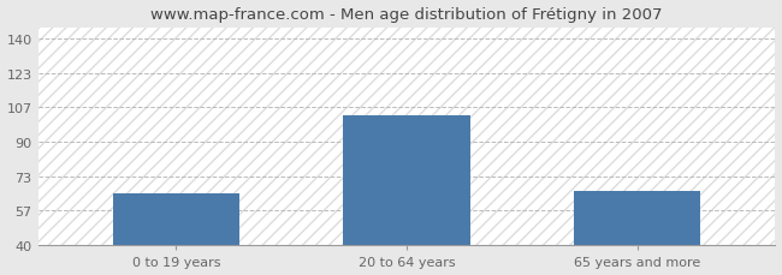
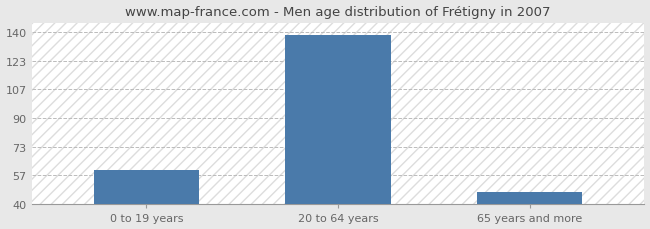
0 to 19 years: 65 -> 60
20 to 64 years: 103 -> 138
65 years and more: 66 -> 47
